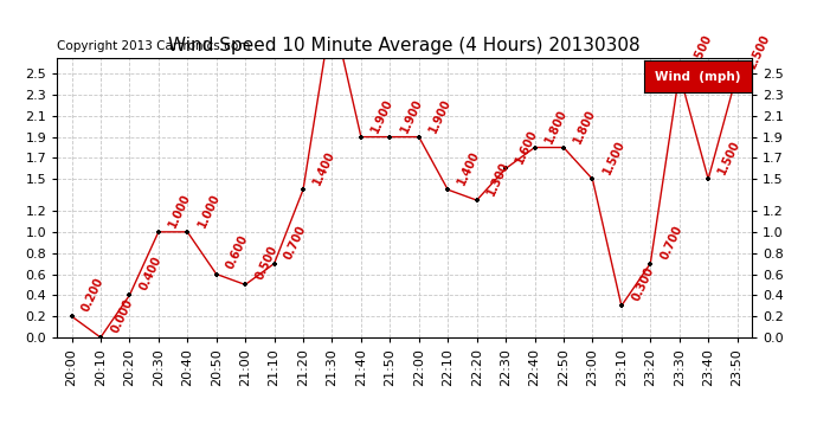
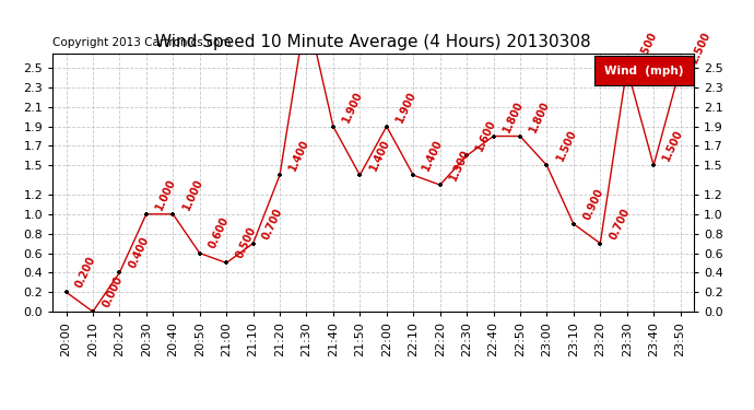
21:50: 1.900 -> 1.400
23:10: 0.300 -> 0.900
